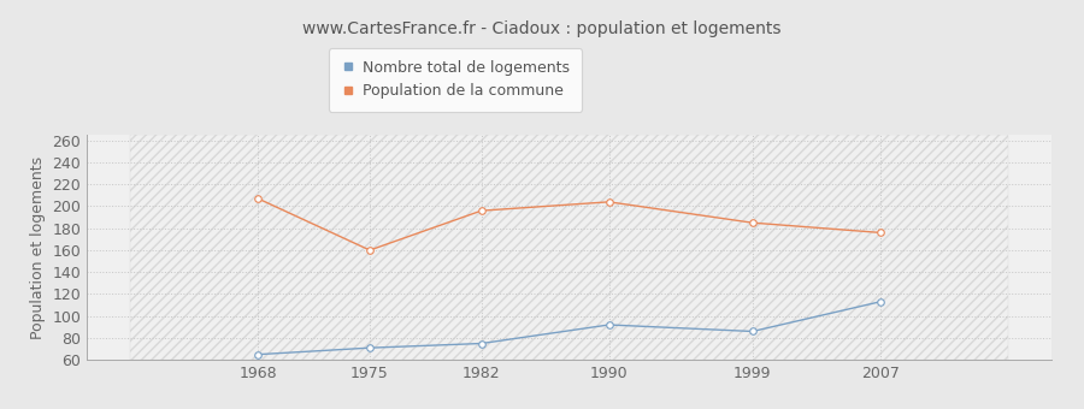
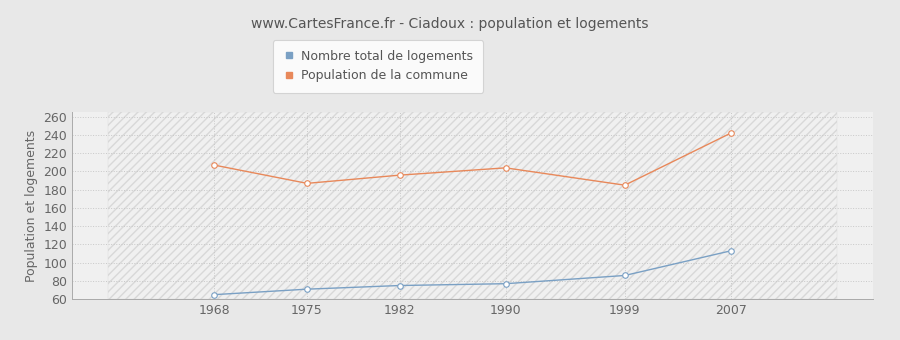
Population de la commune/1975: 160 -> 187
Nombre total de logements/1990: 92 -> 77
Population de la commune/2007: 176 -> 242
